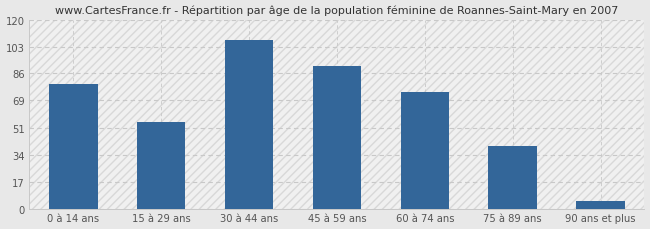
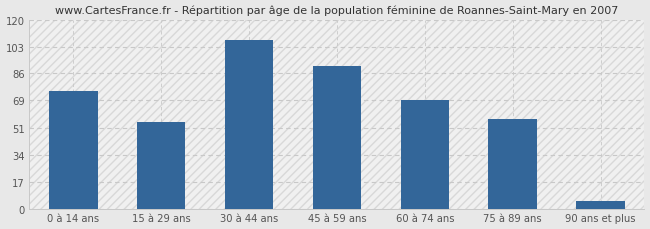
0 à 14 ans: 79 -> 75
60 à 74 ans: 74 -> 69
75 à 89 ans: 40 -> 57
